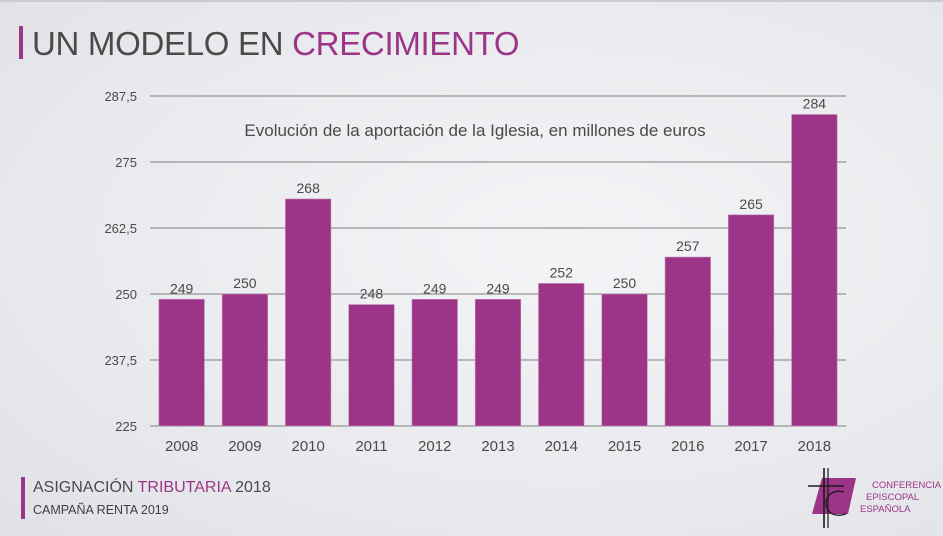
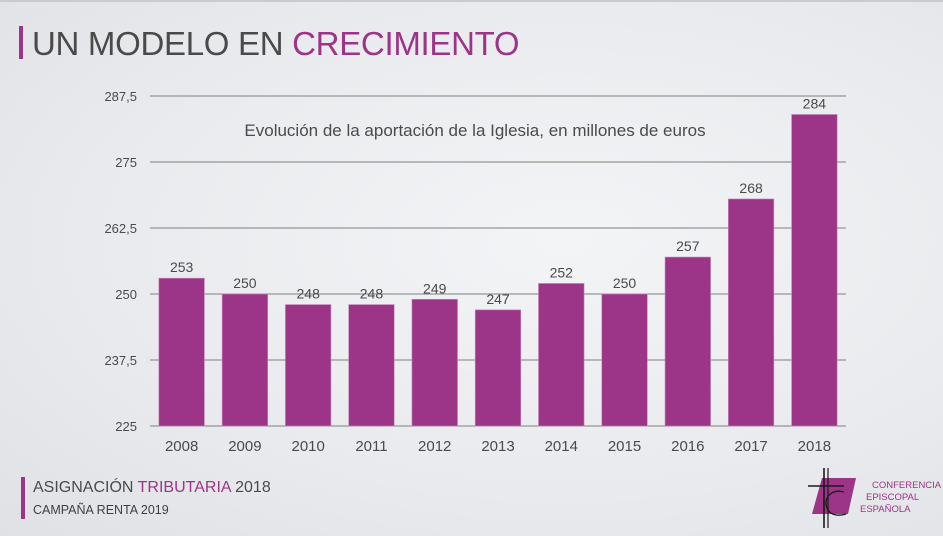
2008: 249 -> 253
2010: 268 -> 248
2013: 249 -> 247
2017: 265 -> 268
